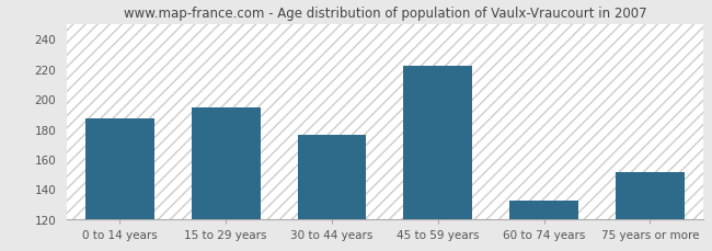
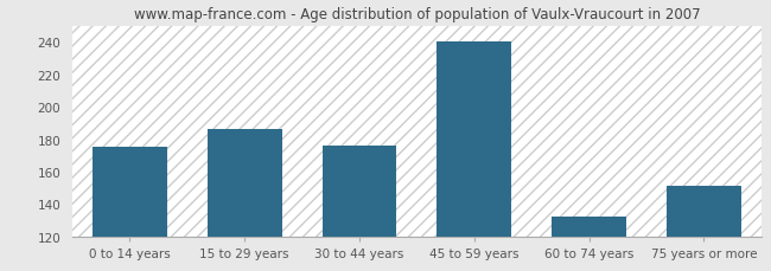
0 to 14 years: 187 -> 175
15 to 29 years: 194 -> 186
45 to 59 years: 222 -> 240
